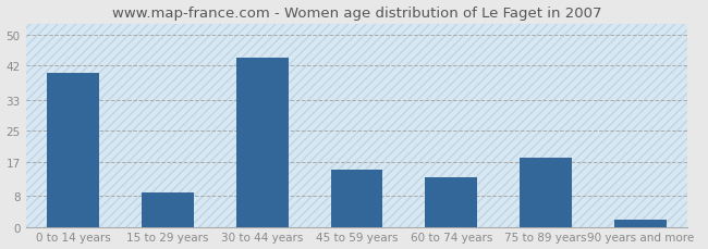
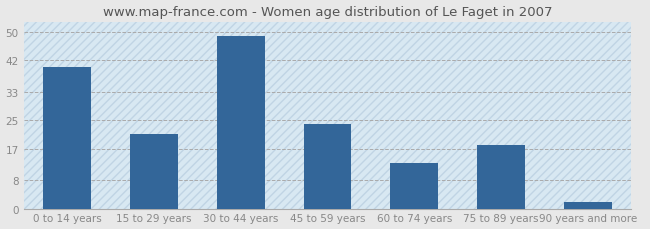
15 to 29 years: 9 -> 21
30 to 44 years: 44 -> 49
45 to 59 years: 15 -> 24
